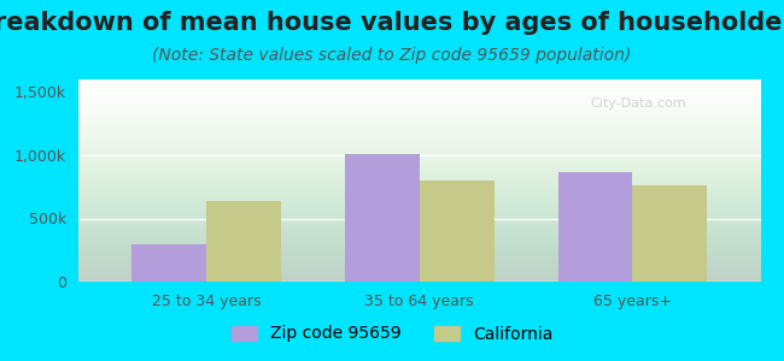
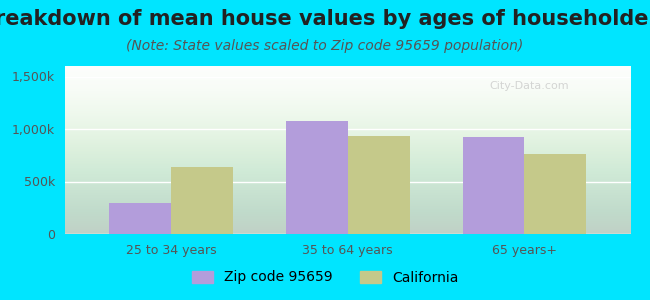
Zip code 95659/35 to 64 years: 1,010k -> 1,080k
California/35 to 64 years: 800k -> 930k
Zip code 95659/65 years+: 870k -> 920k
